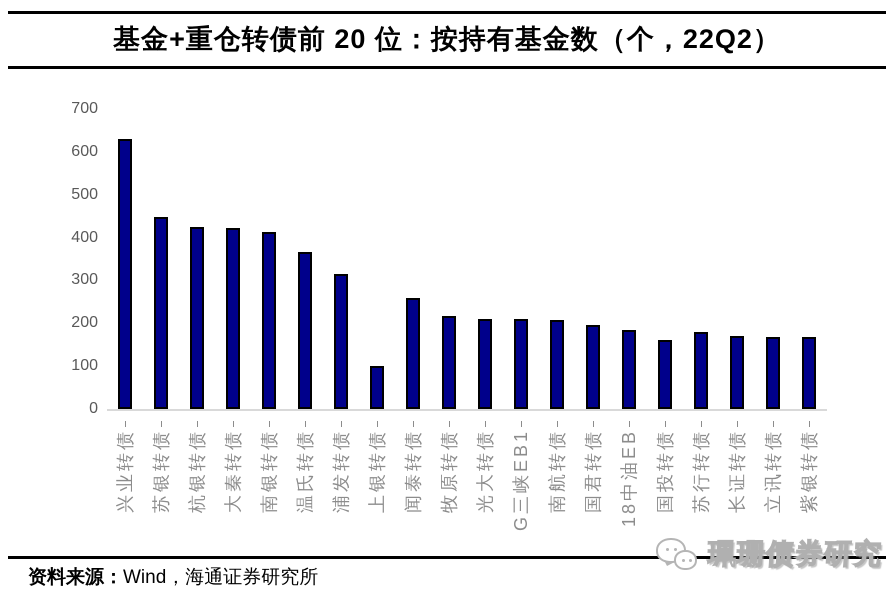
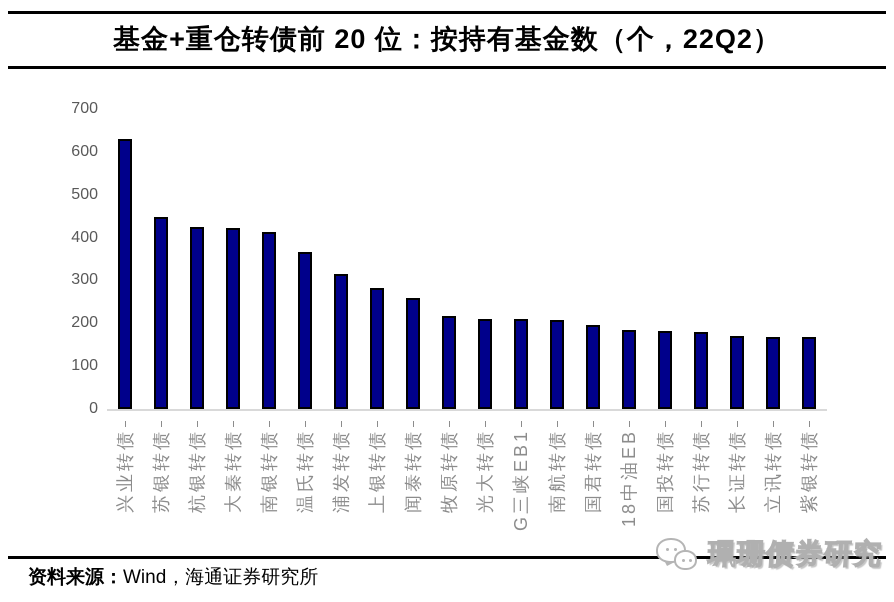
上银转债: 100 -> 280
国投转债: 160 -> 180
